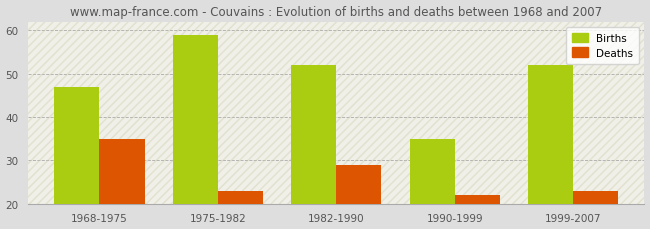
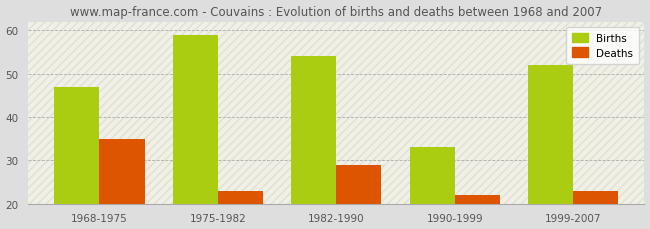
Births/1982-1990: 52 -> 54
Births/1990-1999: 35 -> 33
